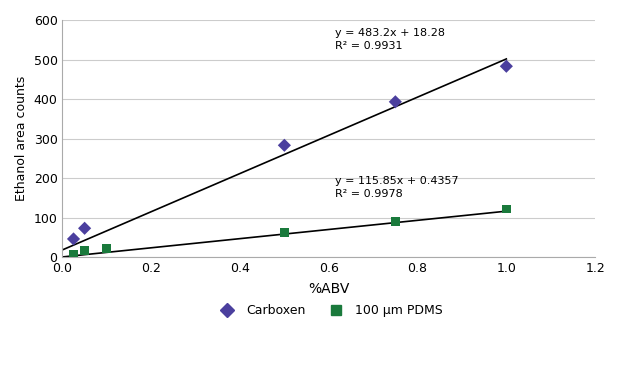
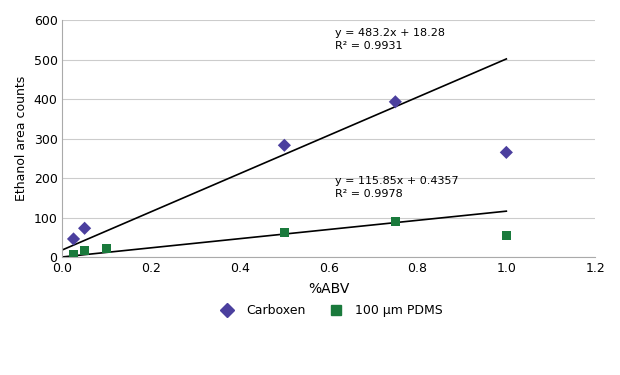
Carboxen/1.0: 483 -> 265
100 µm PDMS/1.0: 122 -> 55
